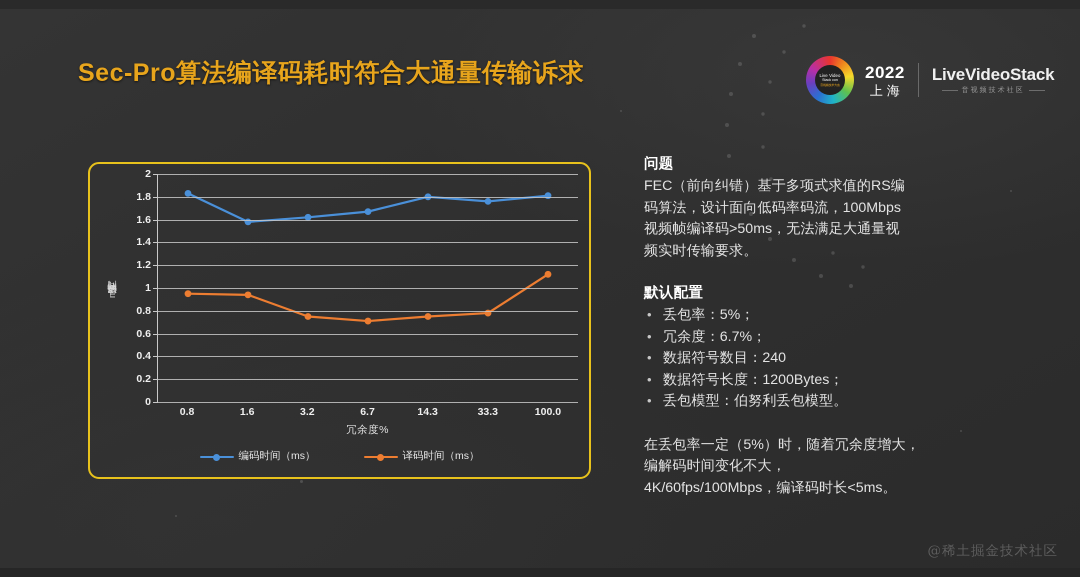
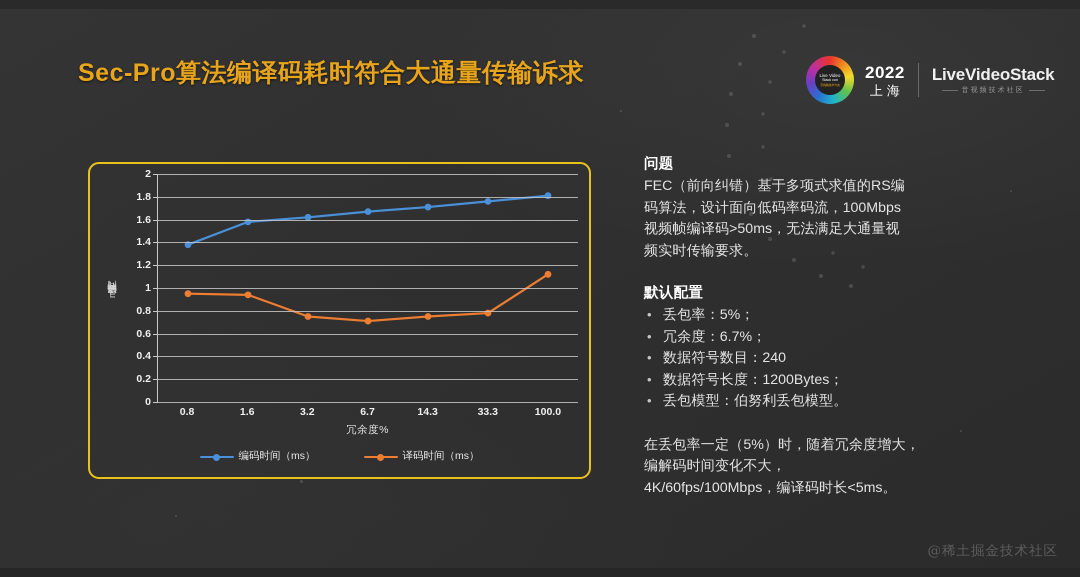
编码时间（ms）/0.8: 1.83 -> 1.38
编码时间（ms）/14.3: 1.80 -> 1.71
